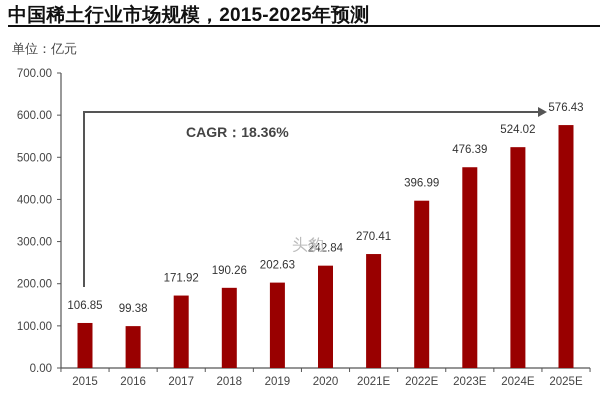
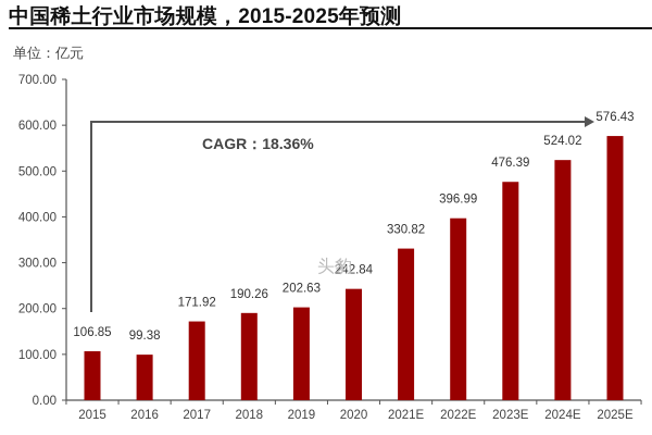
2021E: 270.41 -> 330.82
